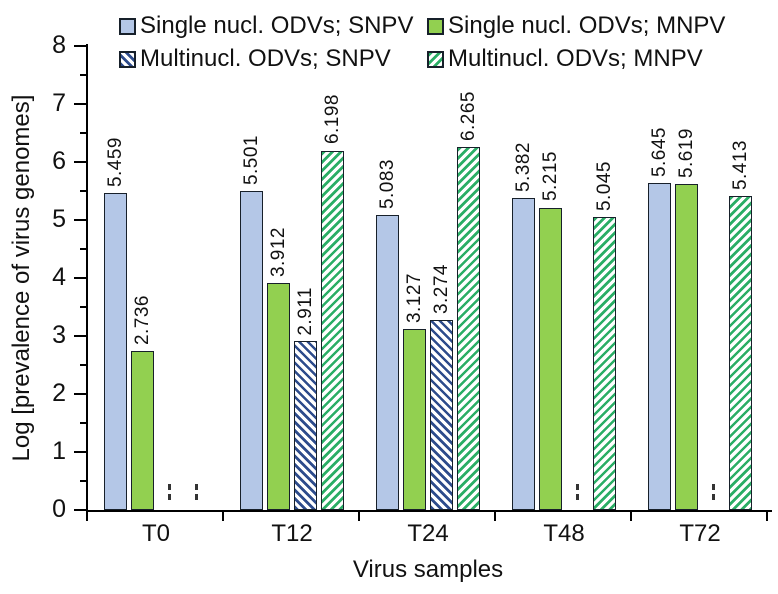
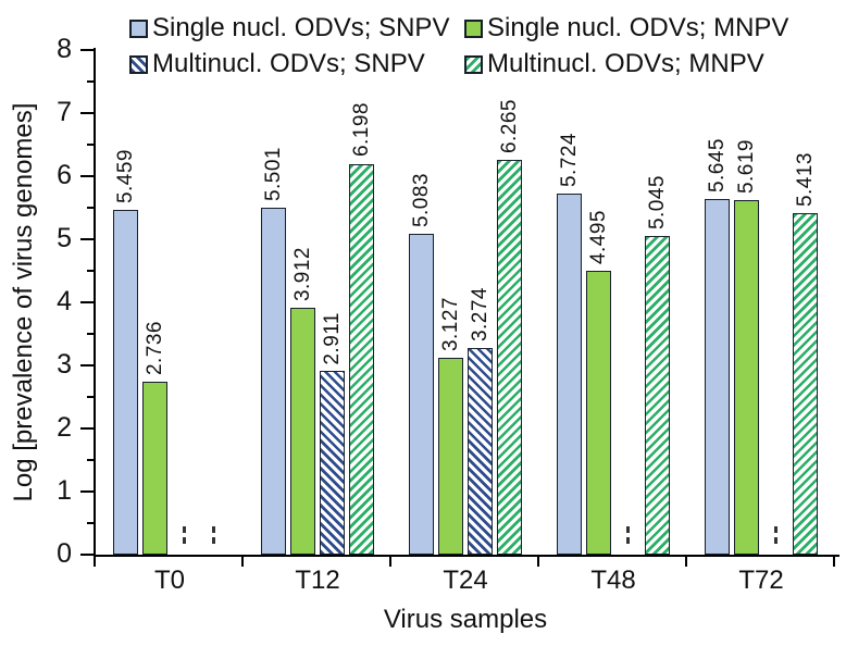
Single nucl. ODVs; SNPV/T48: 5.382 -> 5.724
Single nucl. ODVs; MNPV/T48: 5.215 -> 4.495
